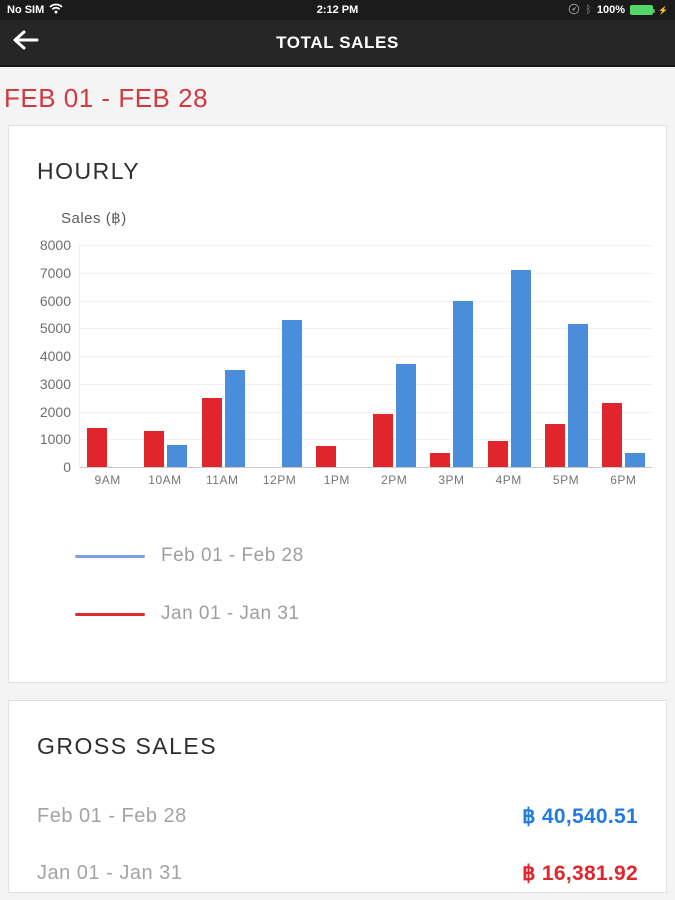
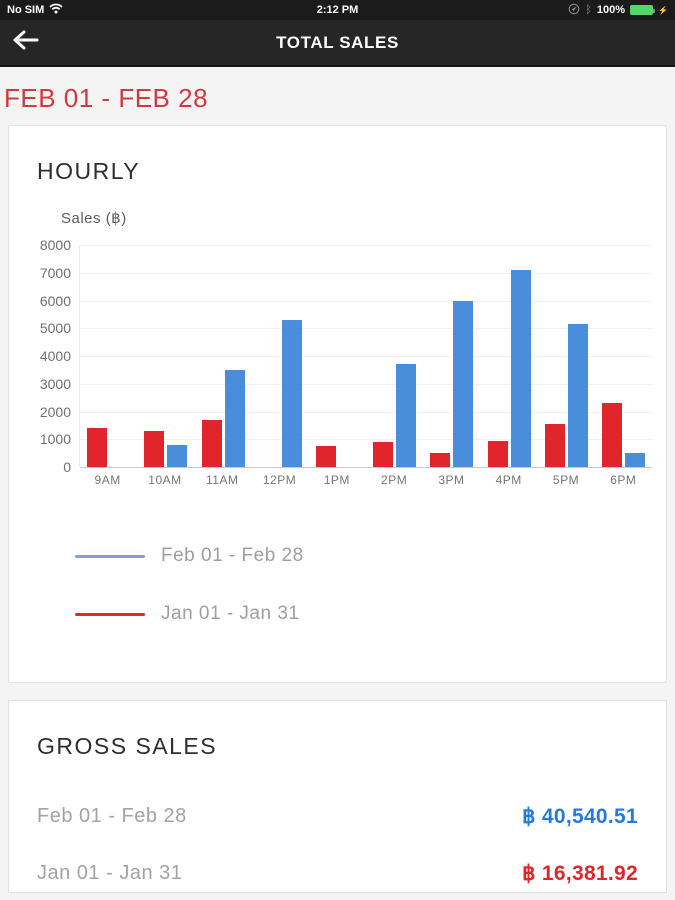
Jan 01 - Jan 31/11AM: 2500 -> 1700
Jan 01 - Jan 31/2PM: 1900 -> 900
